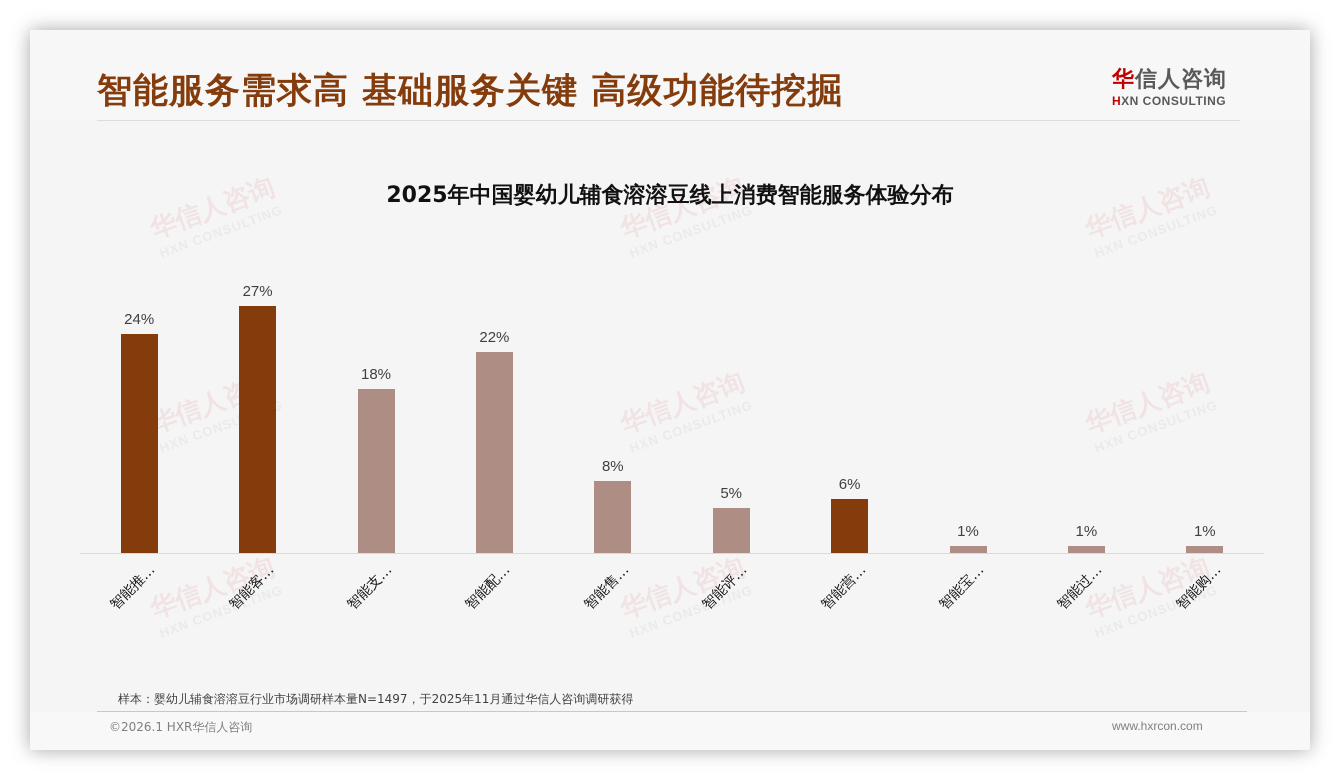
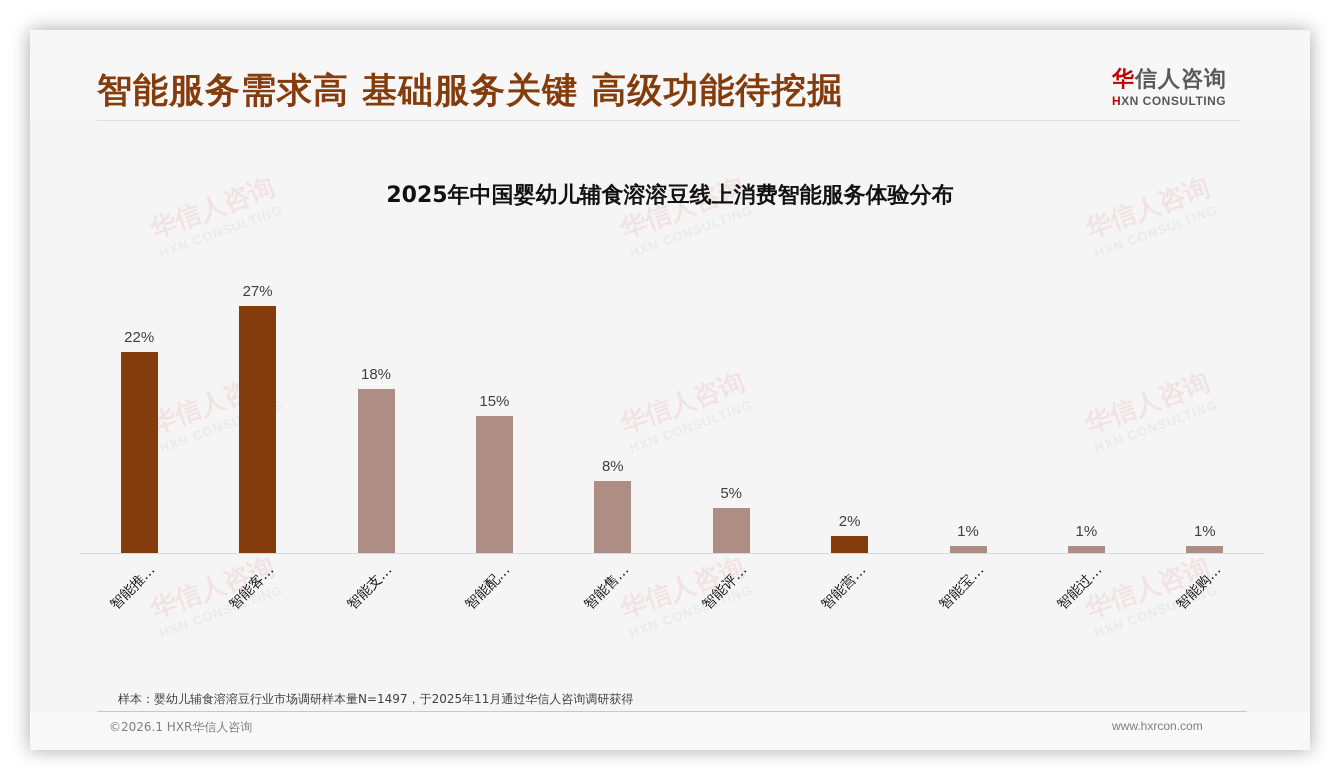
智能推…: 24% -> 22%
智能配…: 22% -> 15%
智能营…: 6% -> 2%
